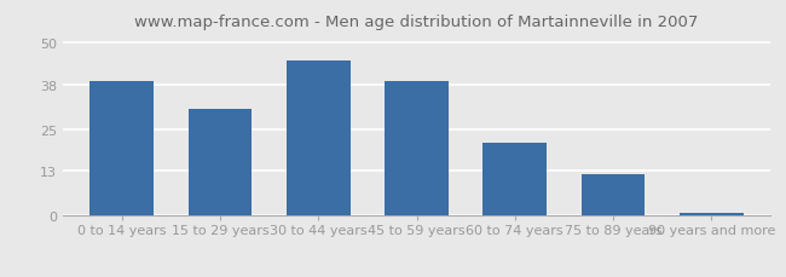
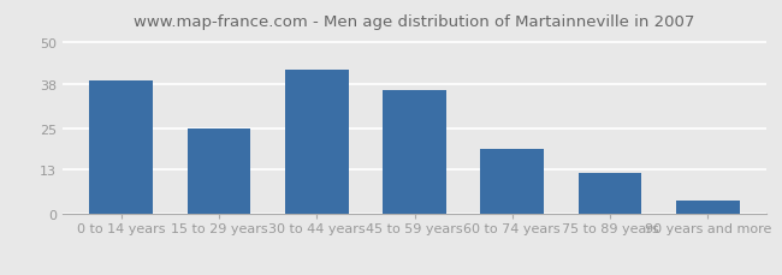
15 to 29 years: 31 -> 25
30 to 44 years: 45 -> 42
45 to 59 years: 39 -> 36
60 to 74 years: 21 -> 19
90 years and more: 1 -> 4
